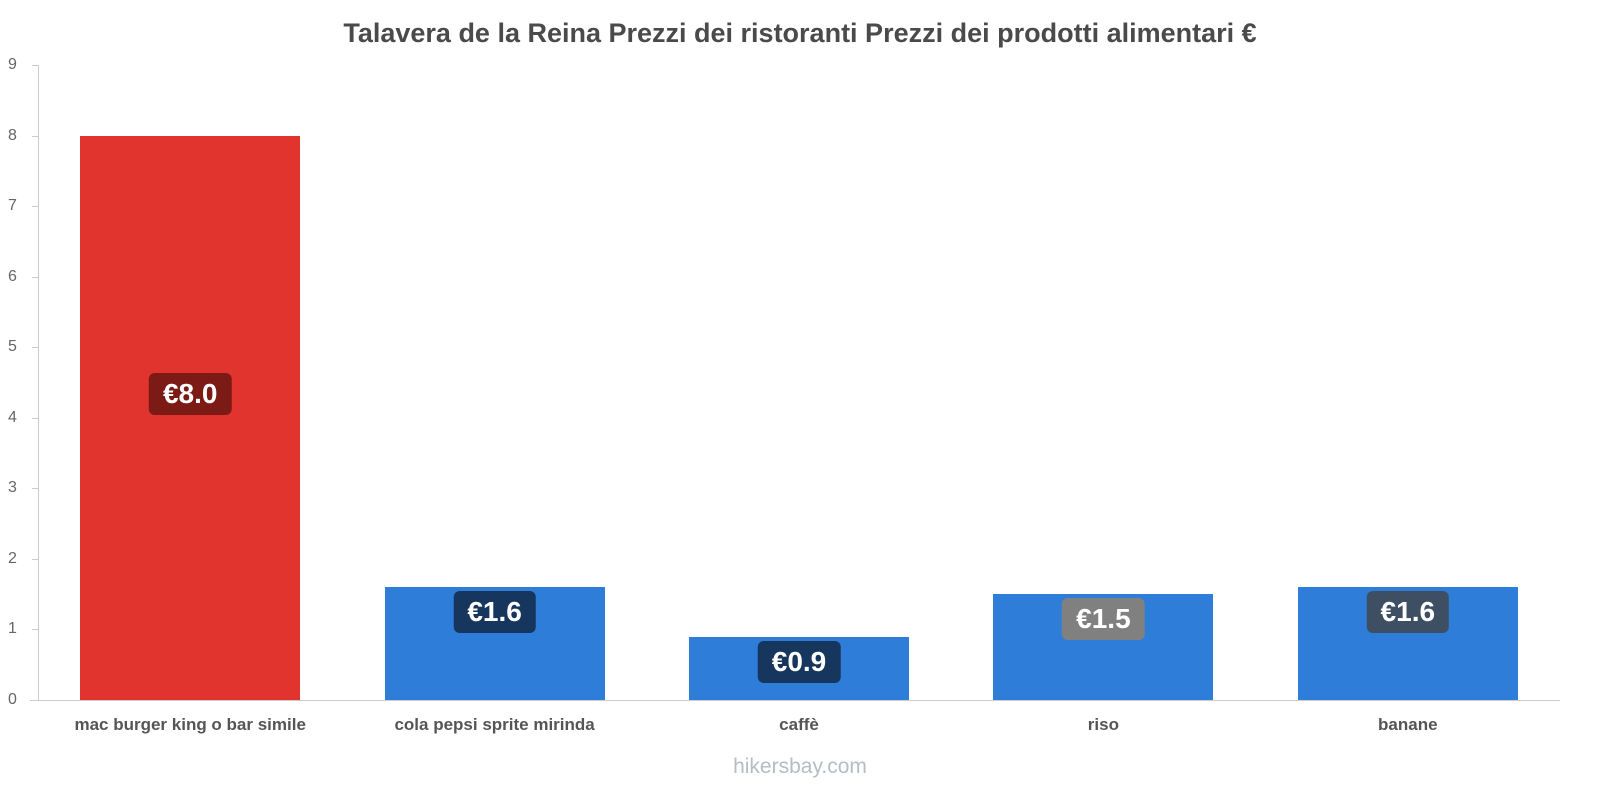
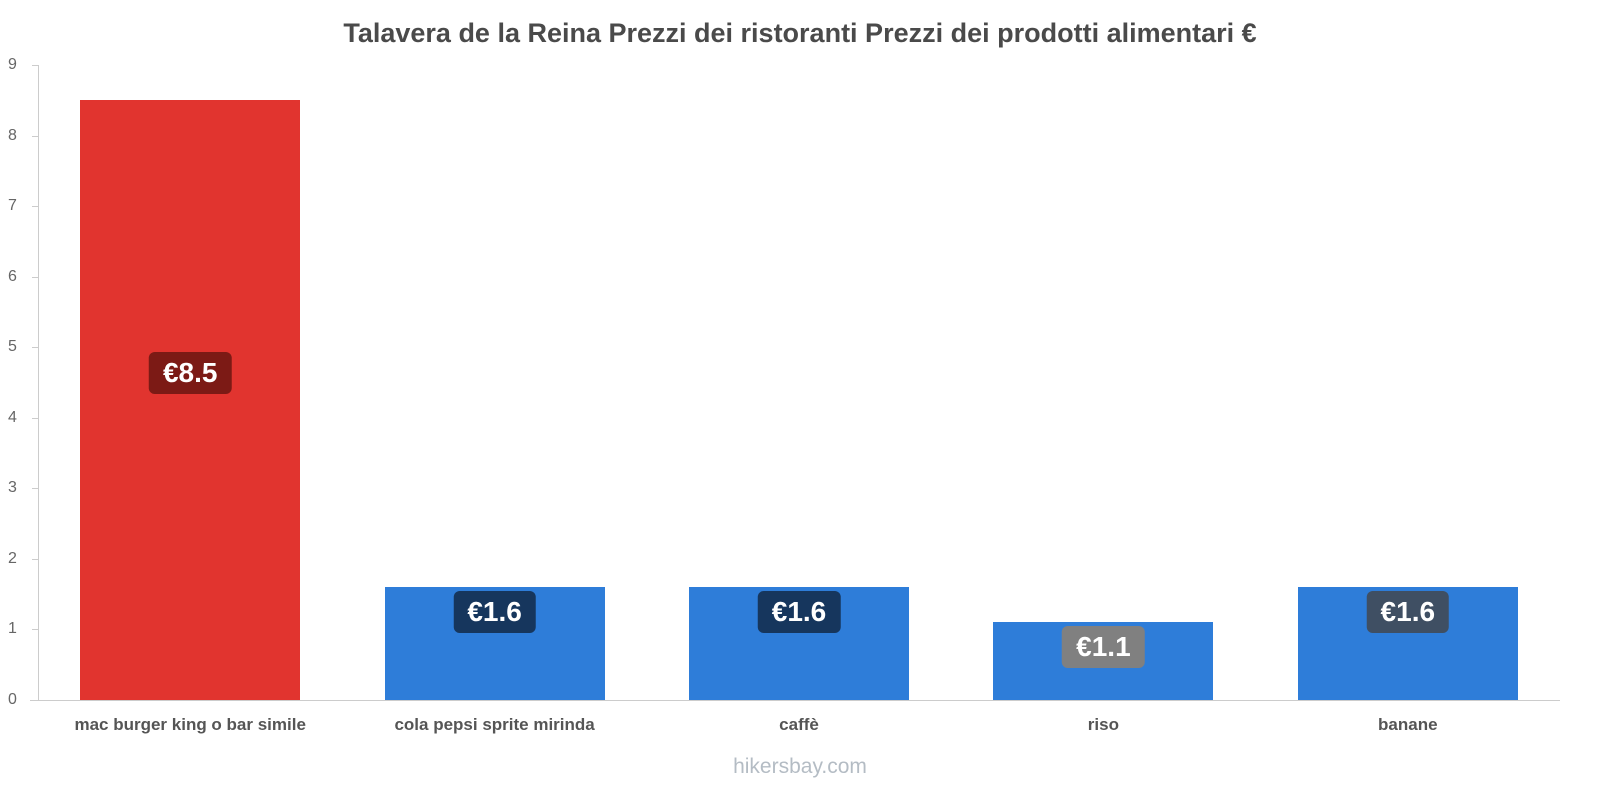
mac burger king o bar simile: €8.0 -> €8.5
caffè: €0.9 -> €1.6
riso: €1.5 -> €1.1
